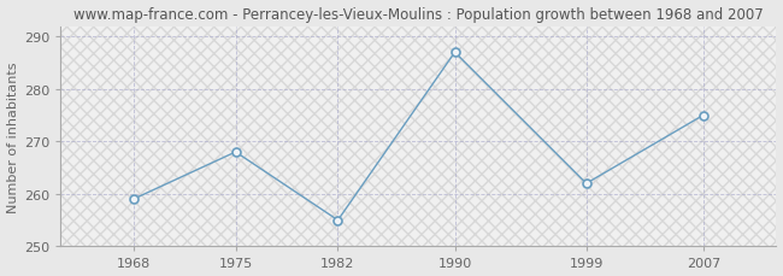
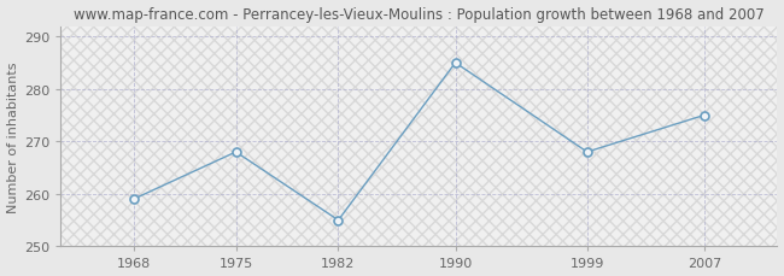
1990: 287 -> 285
1999: 262 -> 268
